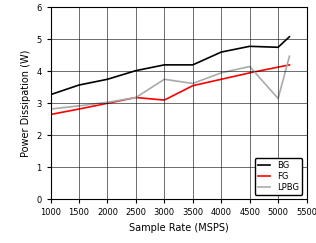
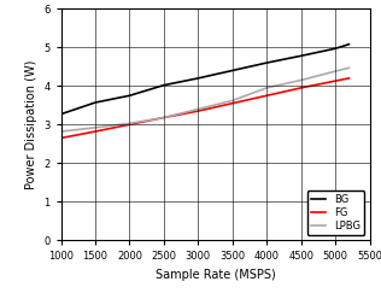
FG/3000: 3.10 -> 3.35
LPBG/3000: 3.75 -> 3.40
BG/3500: 4.20 -> 4.40
BG/5000: 4.75 -> 4.97
LPBG/5000: 3.15 -> 4.38
